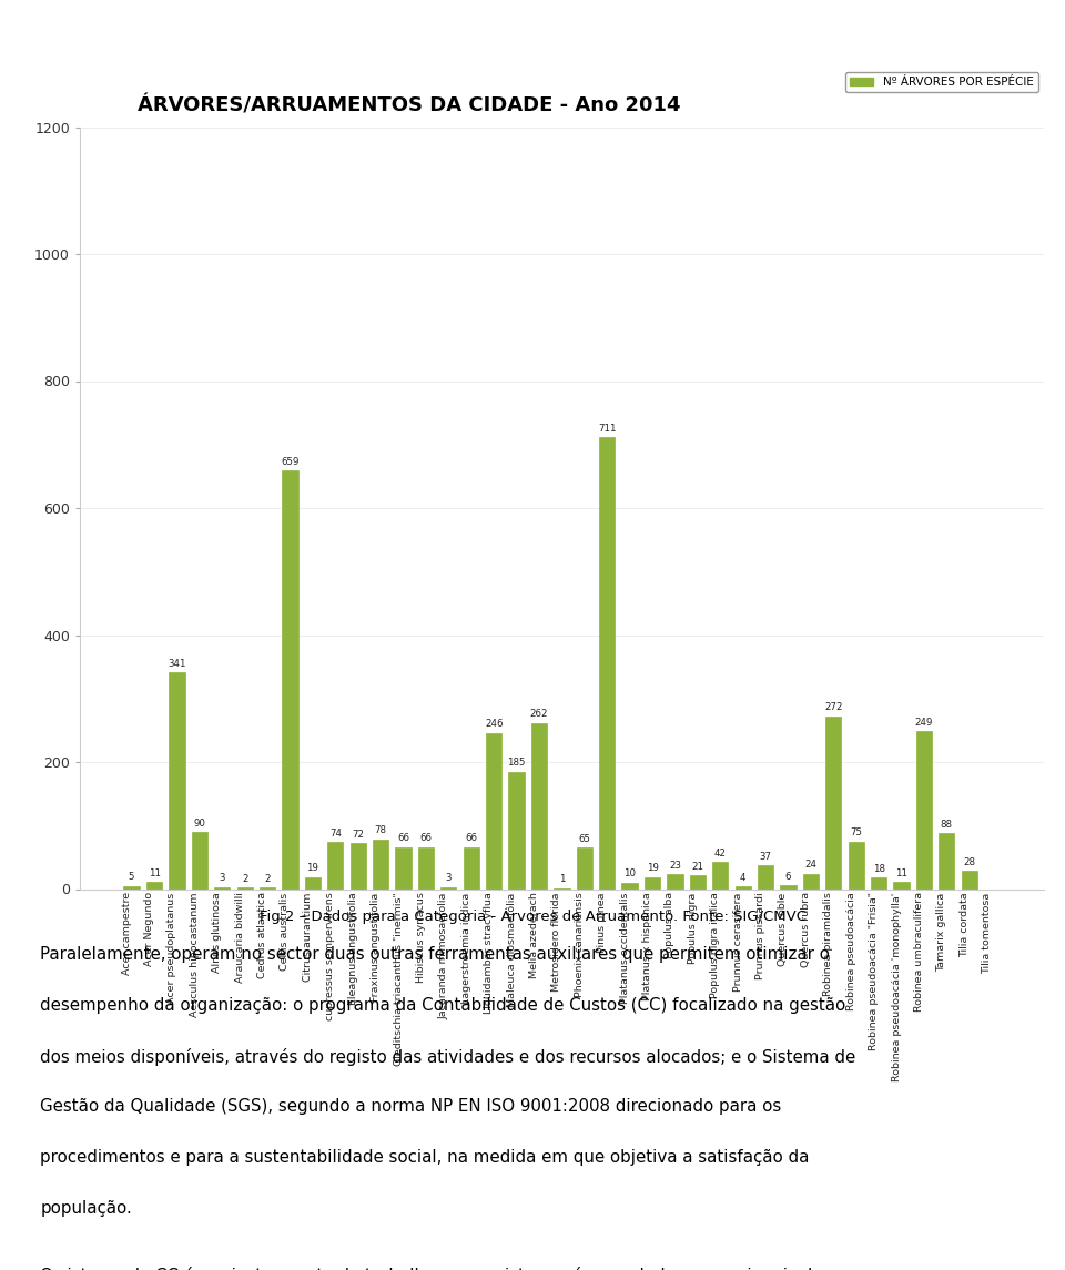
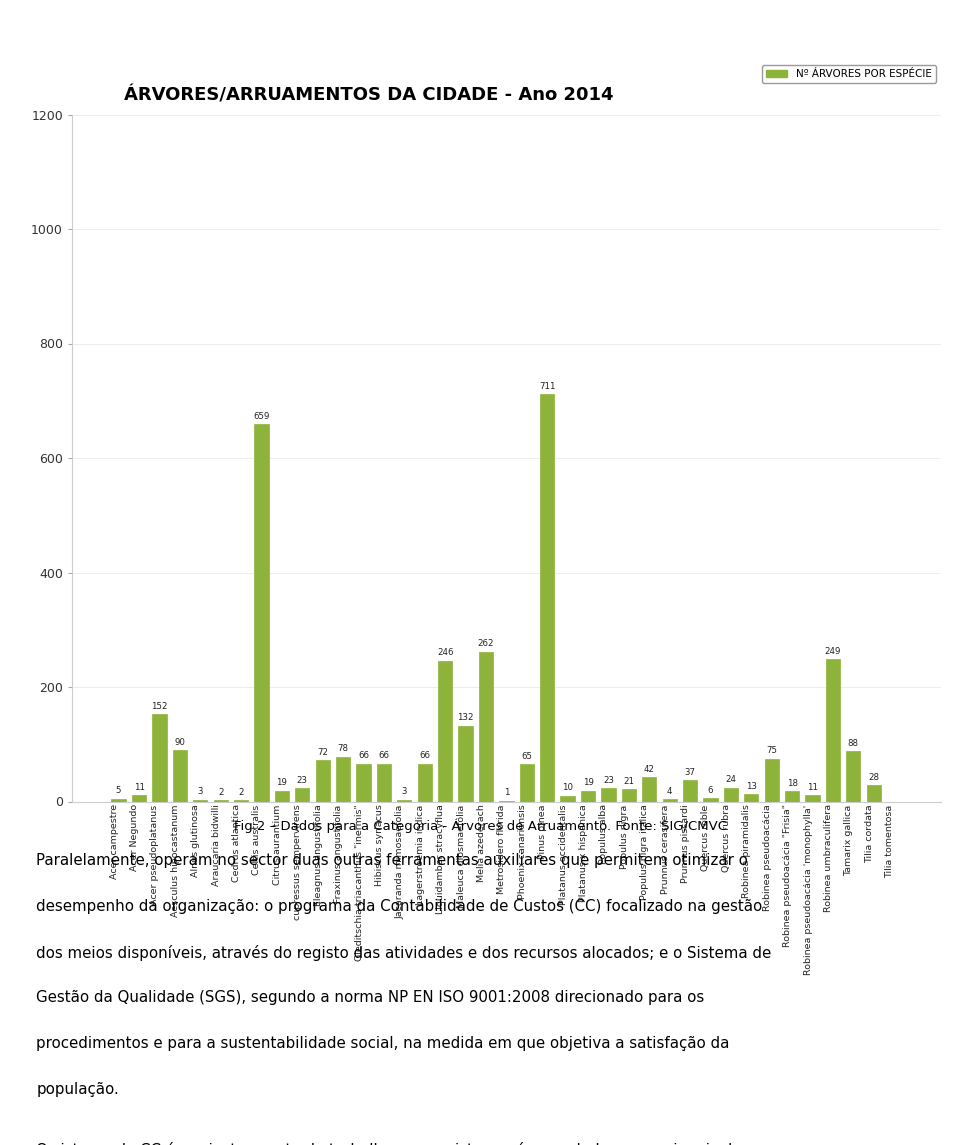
Acer pseudoplatanus: 341 -> 152
cupressus sempervirens: 74 -> 23
Maleuca diosmaefolia: 185 -> 132
Robinea piramidalis: 272 -> 13
